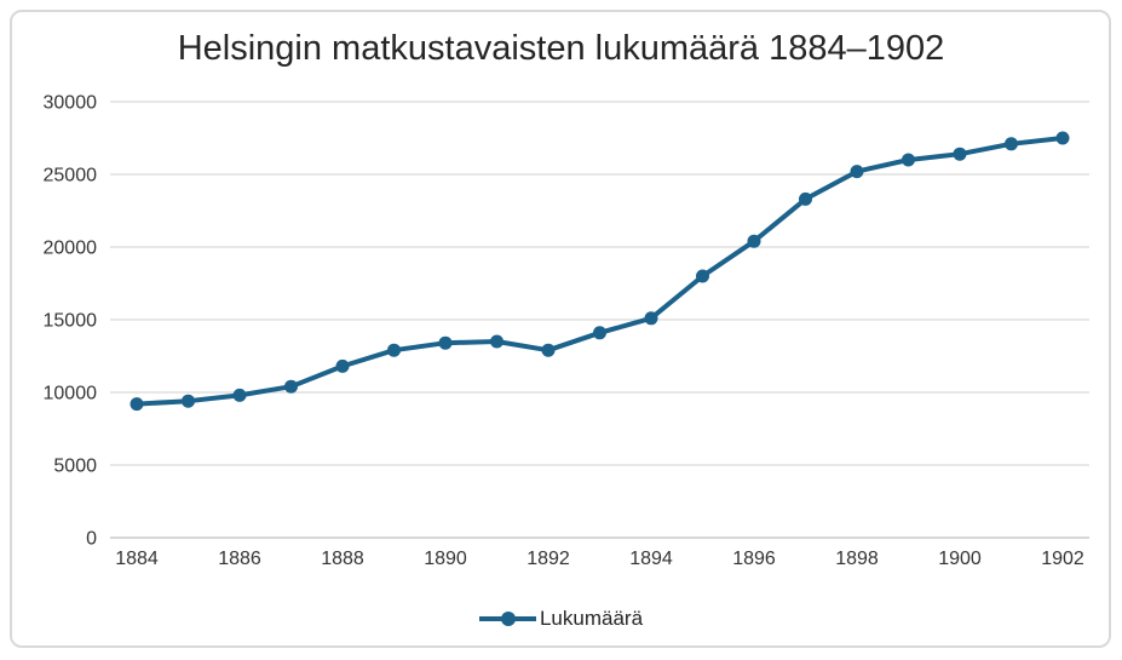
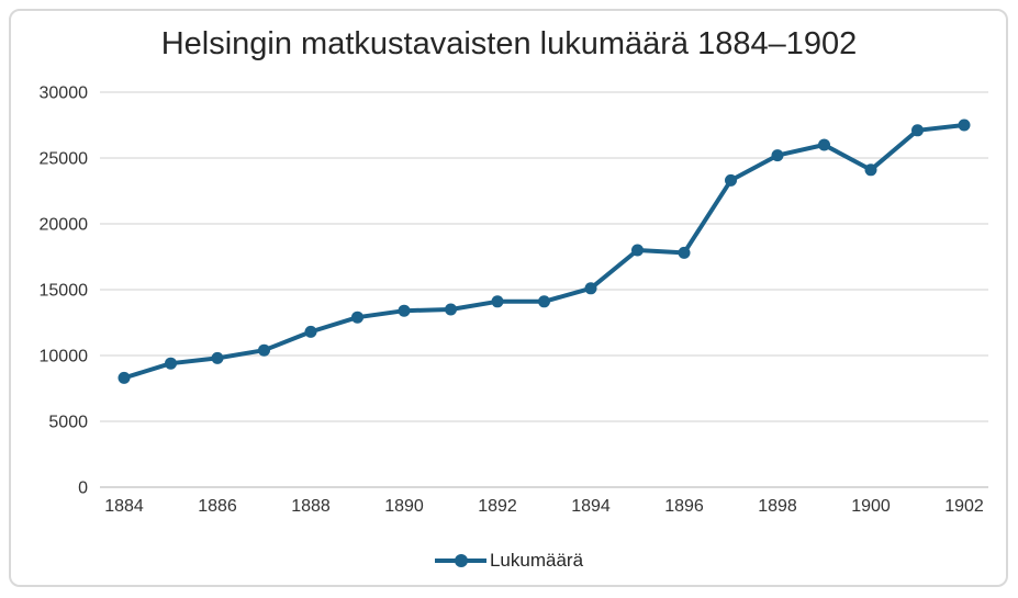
1884: 9200 -> 8300
1892: 12900 -> 14100
1896: 20400 -> 17800
1900: 26400 -> 24100
